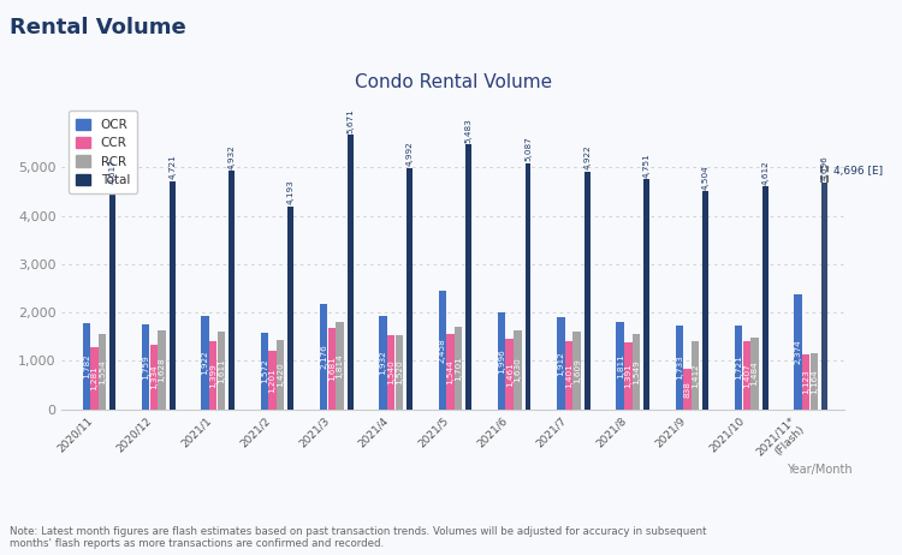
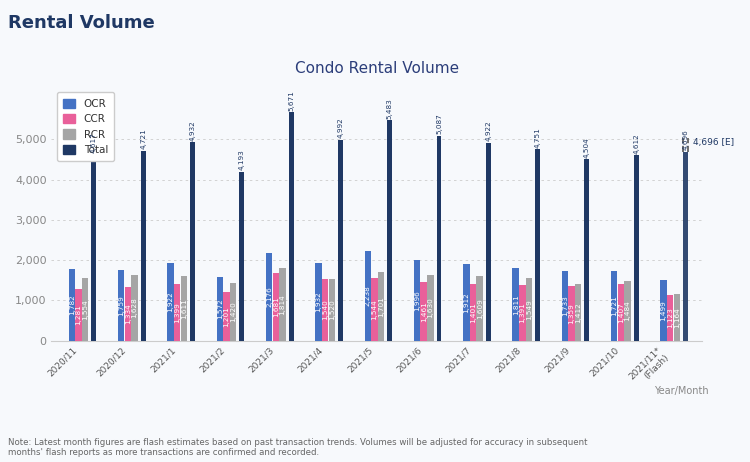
OCR/2021/5: 2,458 -> 2,238
CCR/2021/9: 838 -> 1,359
OCR/2021/11* (Flash): 2,374 -> 1,499
